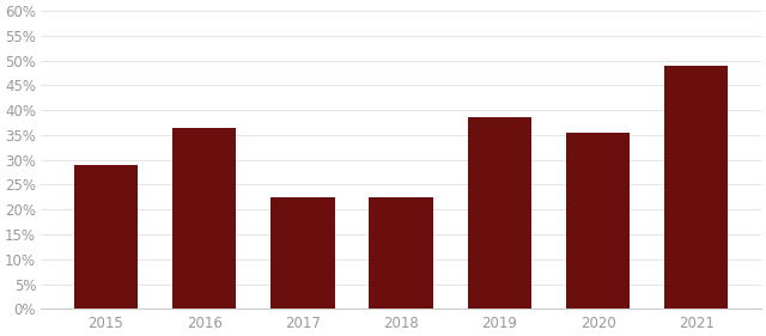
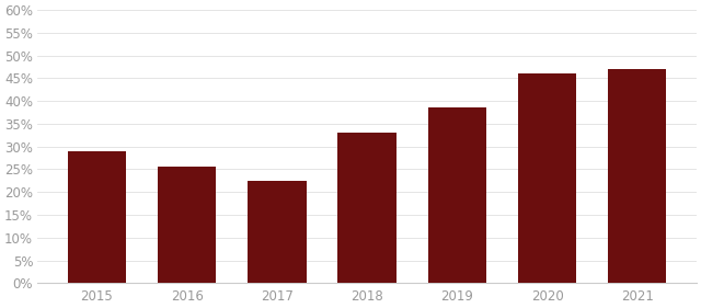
2016: 36.5% -> 25.5%
2018: 22.5% -> 33.0%
2020: 35.5% -> 46.0%
2021: 49.0% -> 47.0%
